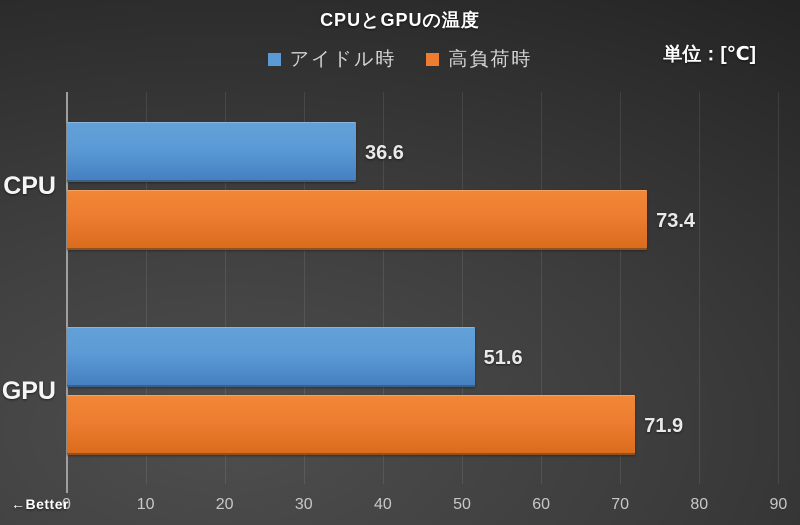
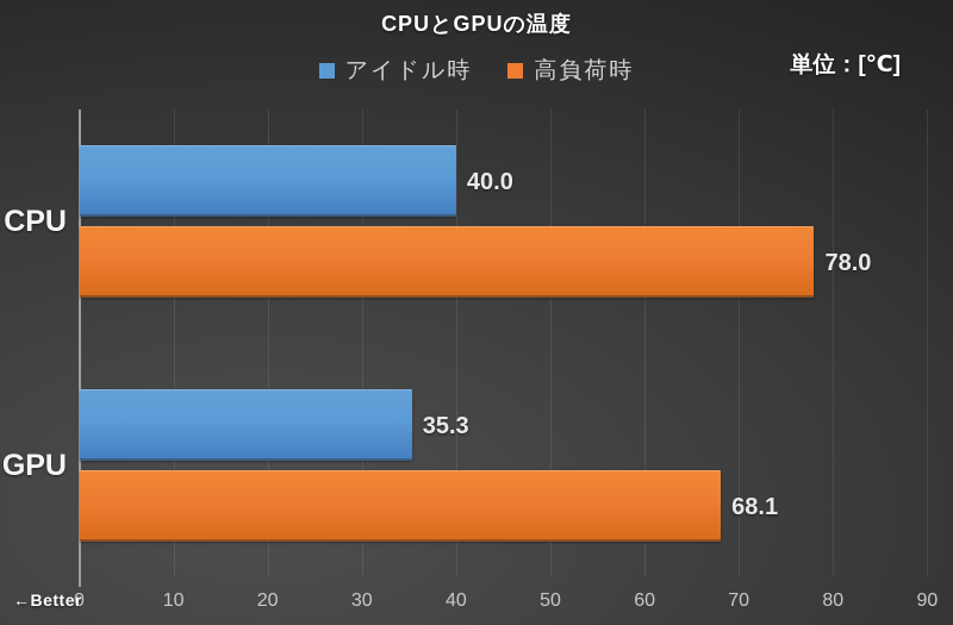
アイドル時/CPU: 36.6 -> 40.0
高負荷時/CPU: 73.4 -> 78.0
アイドル時/GPU: 51.6 -> 35.3
高負荷時/GPU: 71.9 -> 68.1
